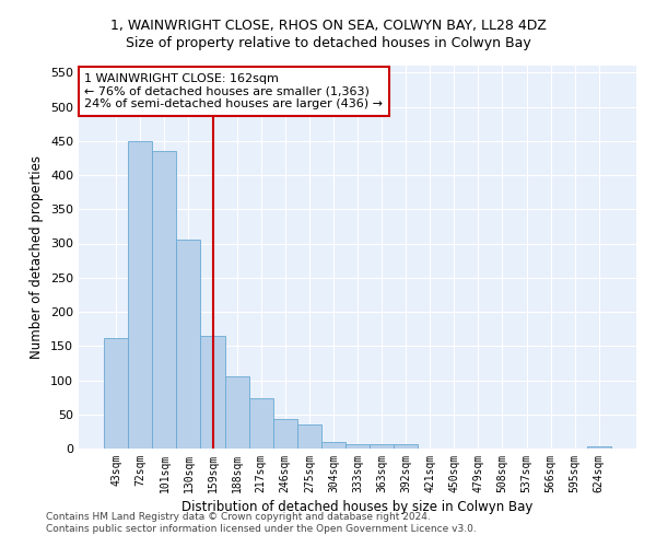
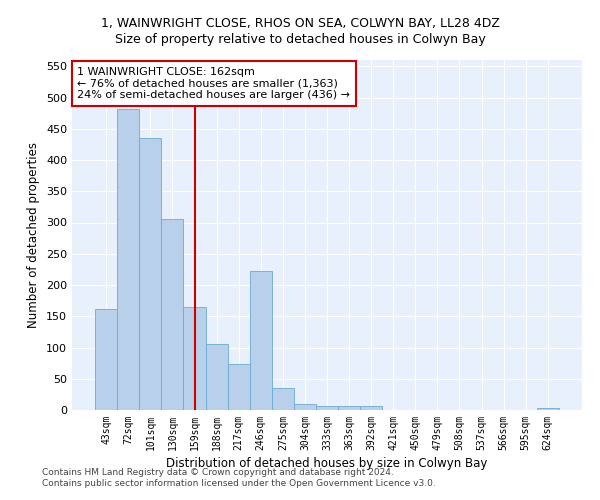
72sqm: 450 -> 482
246sqm: 44 -> 222
